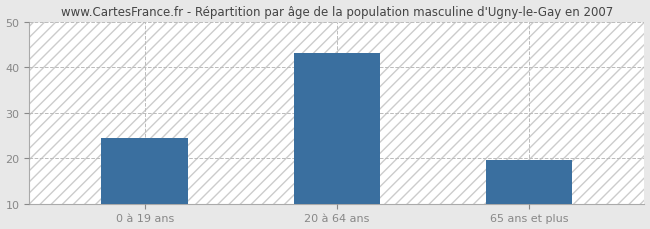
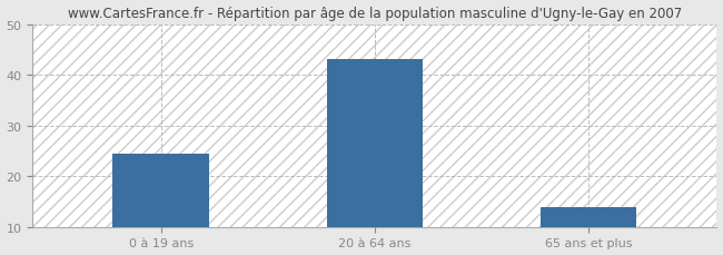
65 ans et plus: 19.5 -> 14.0
